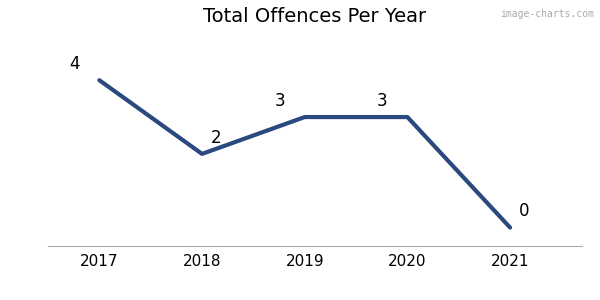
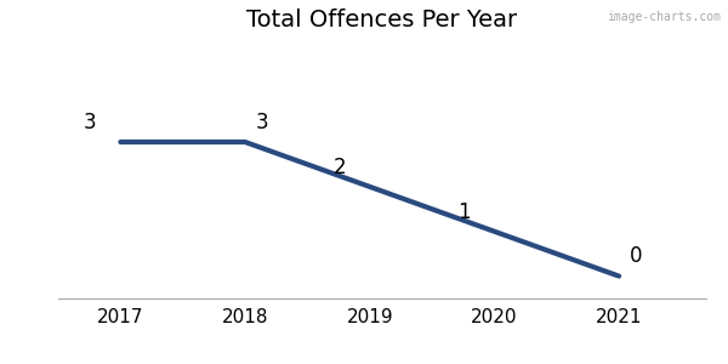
2017: 4 -> 3
2018: 2 -> 3
2019: 3 -> 2
2020: 3 -> 1
